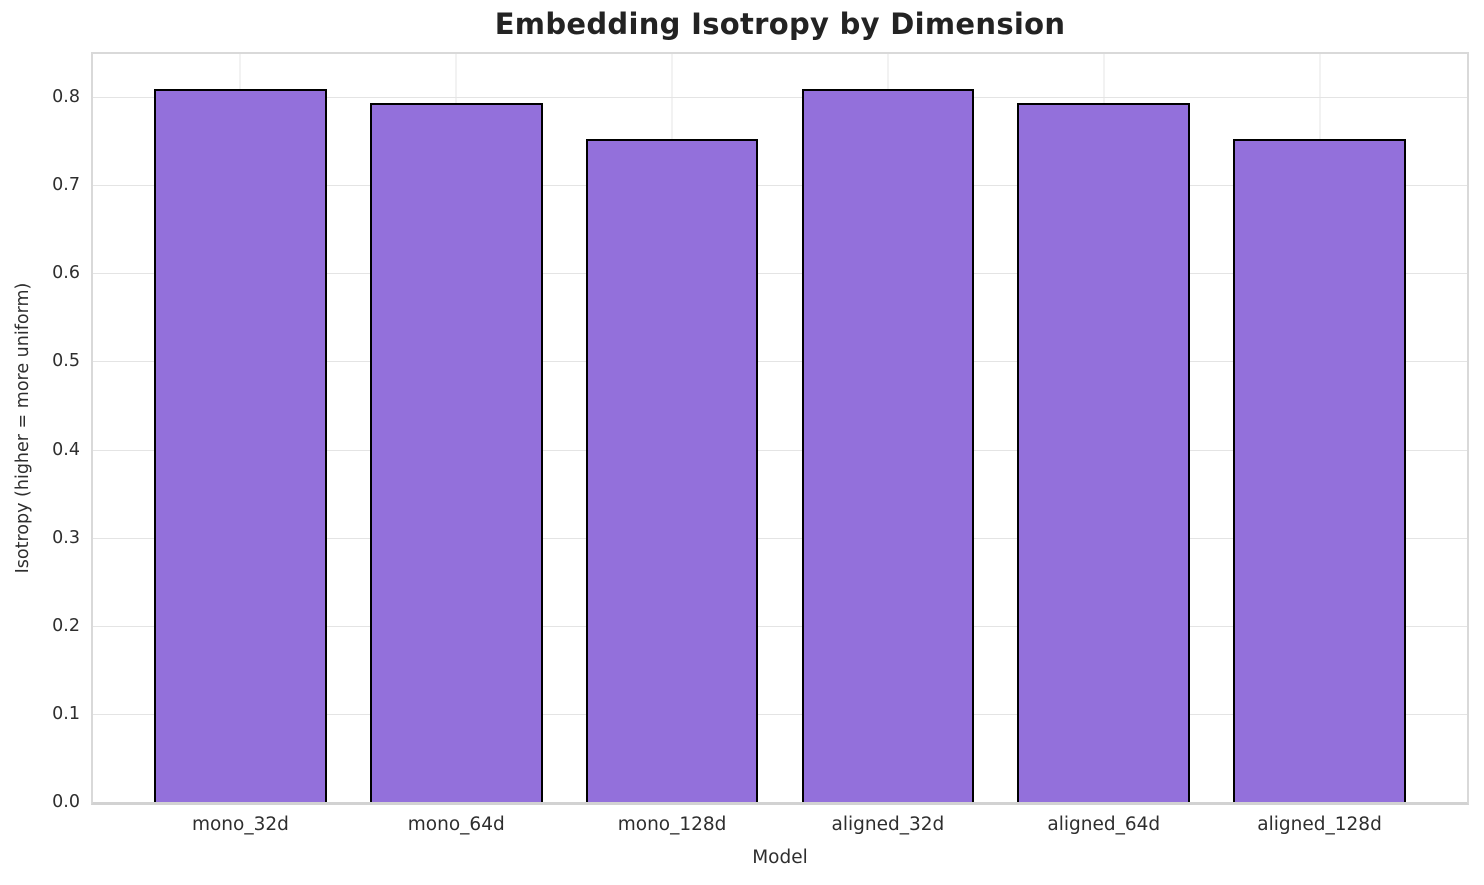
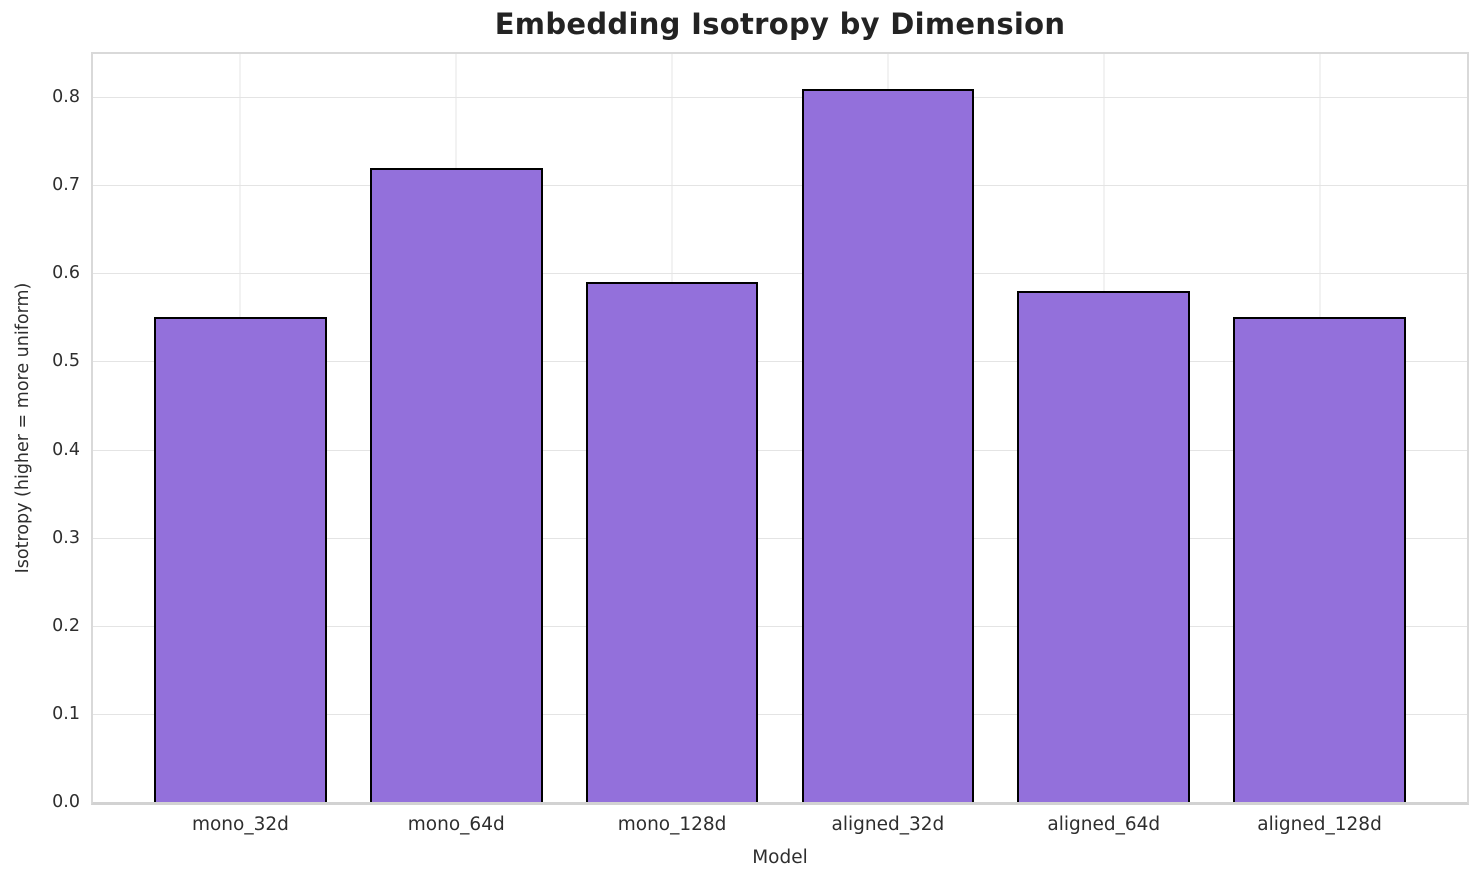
mono_32d: 0.81 -> 0.55
mono_64d: 0.79 -> 0.72
mono_128d: 0.75 -> 0.59
aligned_64d: 0.79 -> 0.58
aligned_128d: 0.75 -> 0.55
